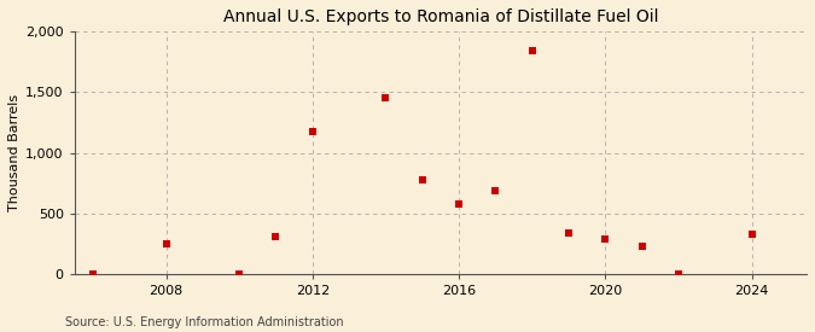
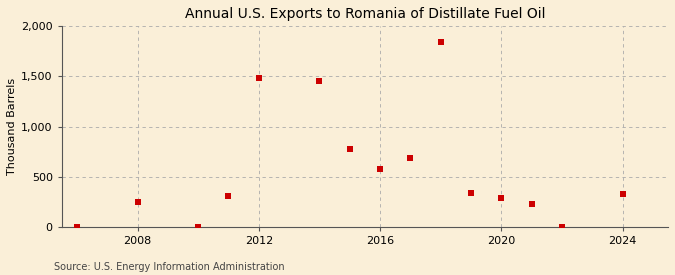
2012: 1,180 -> 1,480
